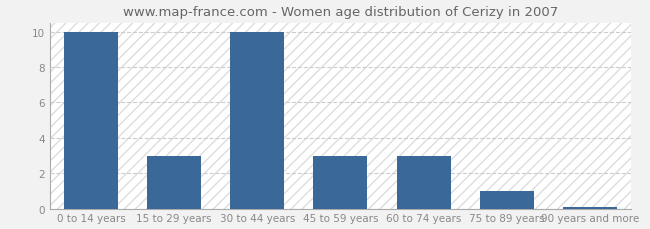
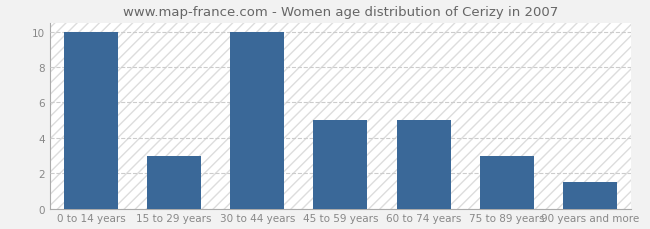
45 to 59 years: 3.0 -> 5.0
60 to 74 years: 3.0 -> 5.0
75 to 89 years: 1.0 -> 3.0
90 years and more: 0.1 -> 1.5
